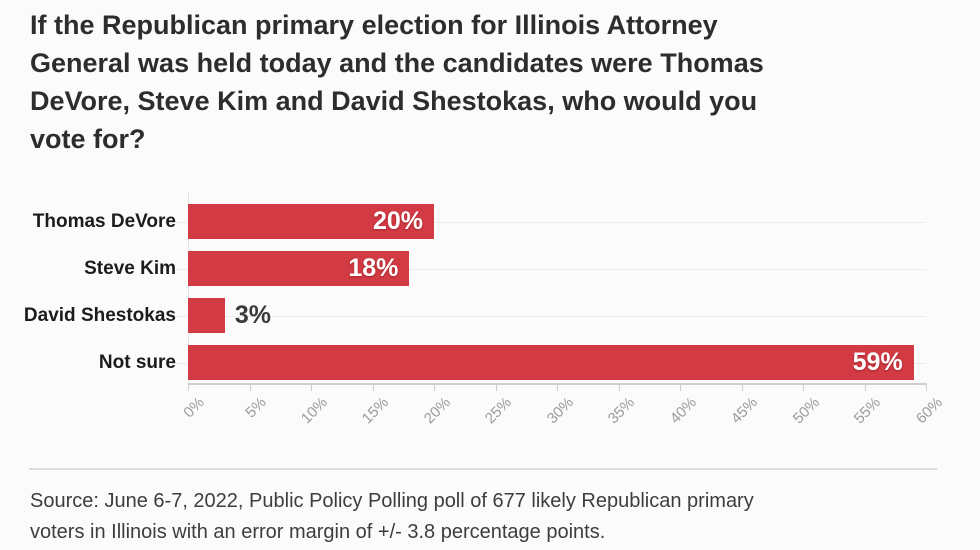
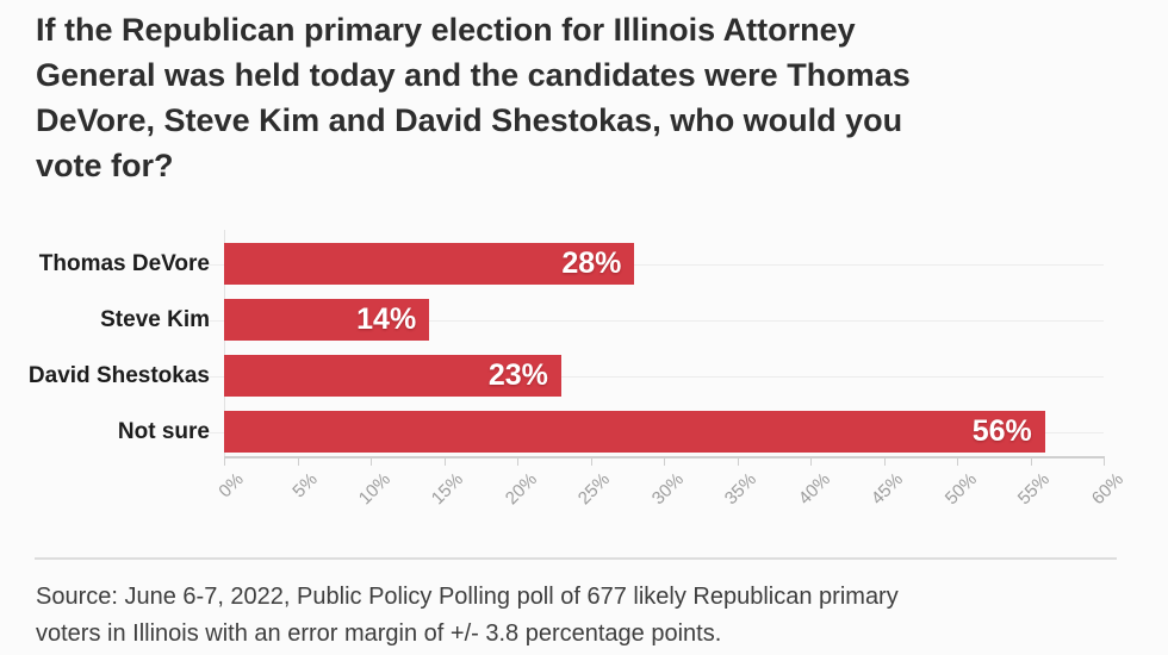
Thomas DeVore: 20% -> 28%
Steve Kim: 18% -> 14%
David Shestokas: 3% -> 23%
Not sure: 59% -> 56%
